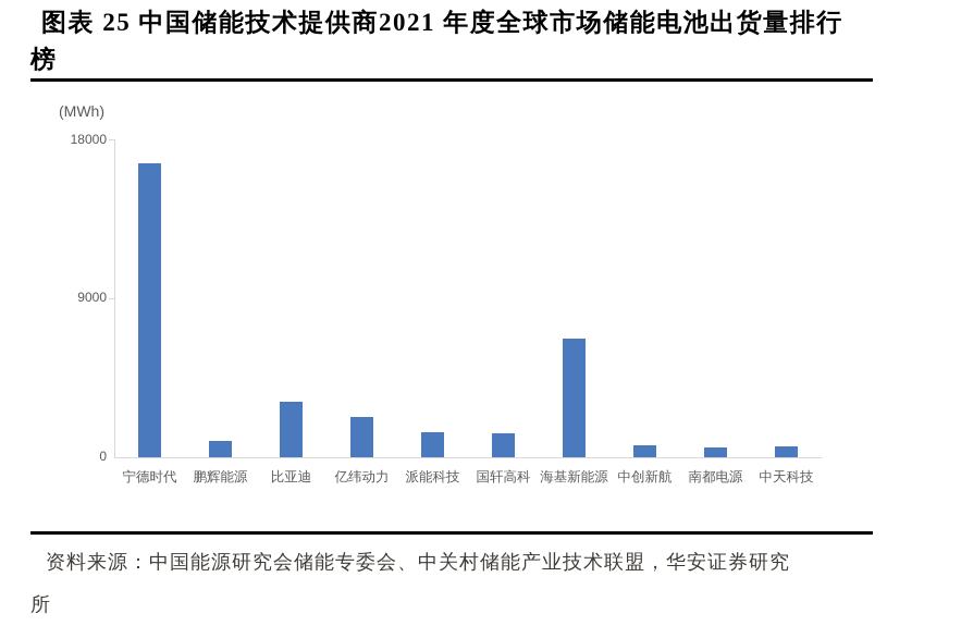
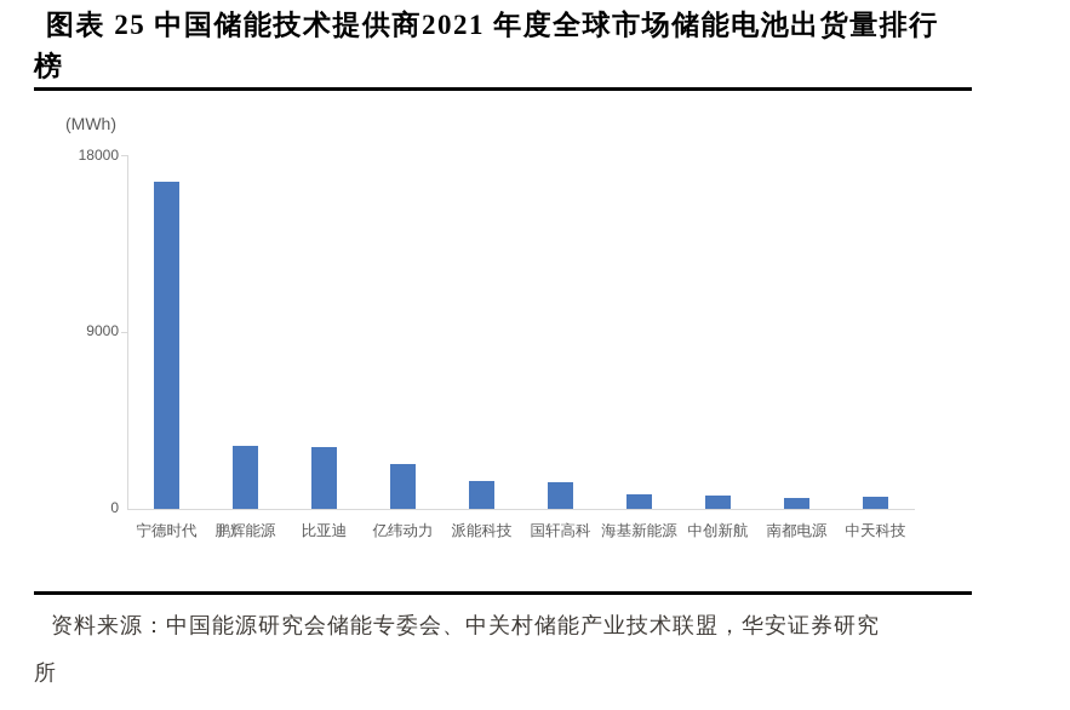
鹏辉能源: 900 -> 3200
海基新能源: 6700 -> 700
